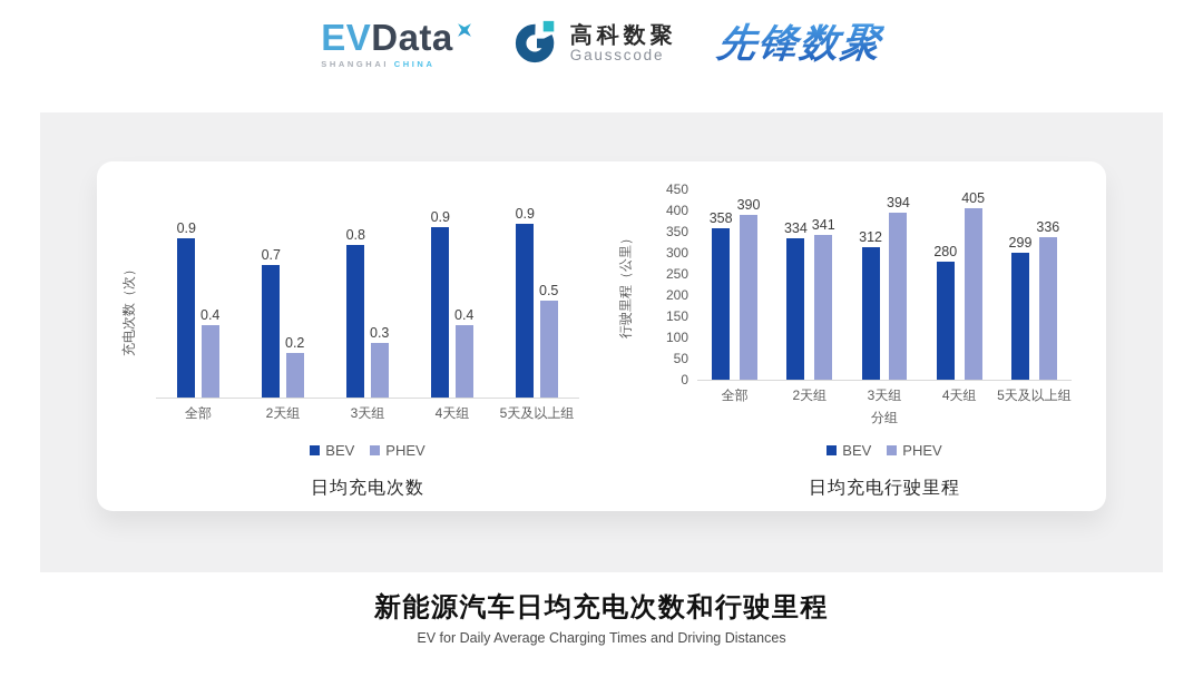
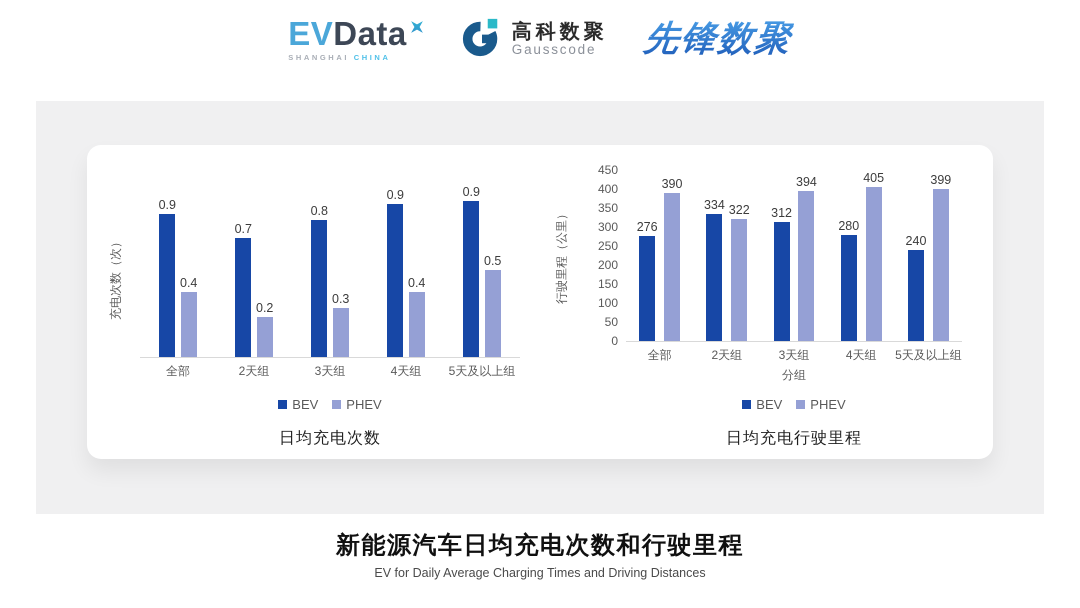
日均充电行驶里程/BEV/全部: 358 -> 276
日均充电行驶里程/PHEV/2天组: 341 -> 322
日均充电行驶里程/BEV/5天及以上组: 299 -> 240
日均充电行驶里程/PHEV/5天及以上组: 336 -> 399
